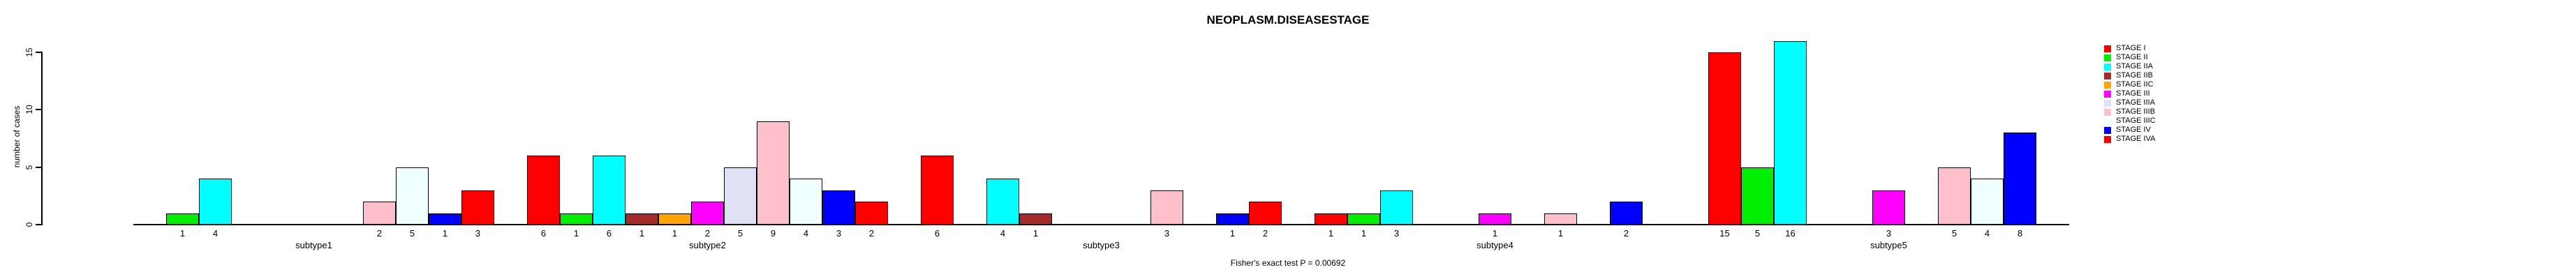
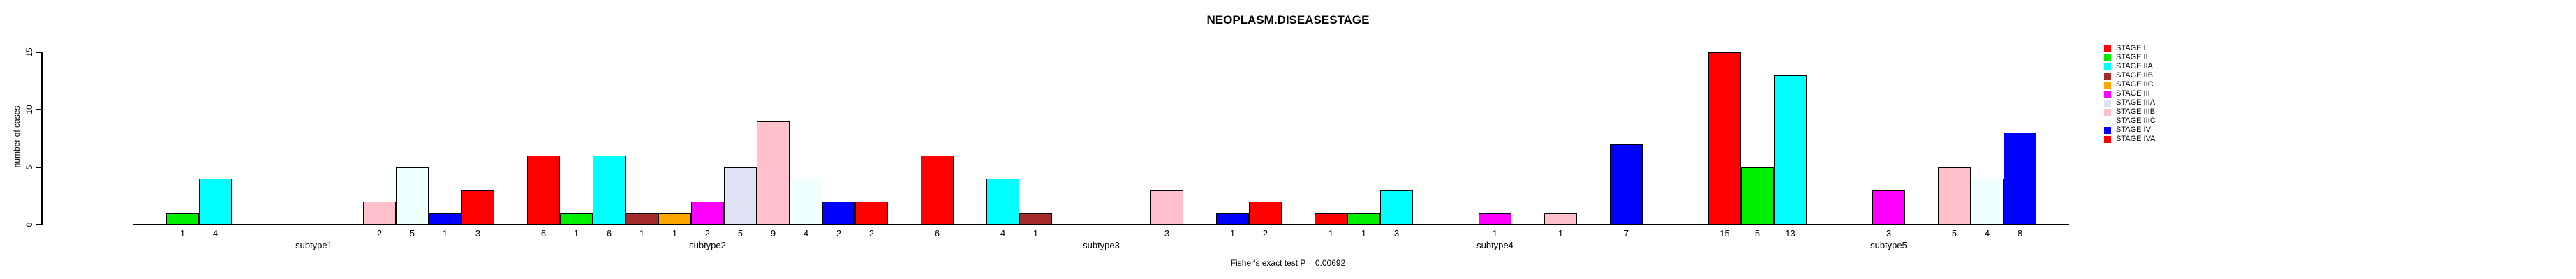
STAGE IV/subtype2: 3 -> 2
STAGE IV/subtype4: 2 -> 7
STAGE IIA/subtype5: 16 -> 13
